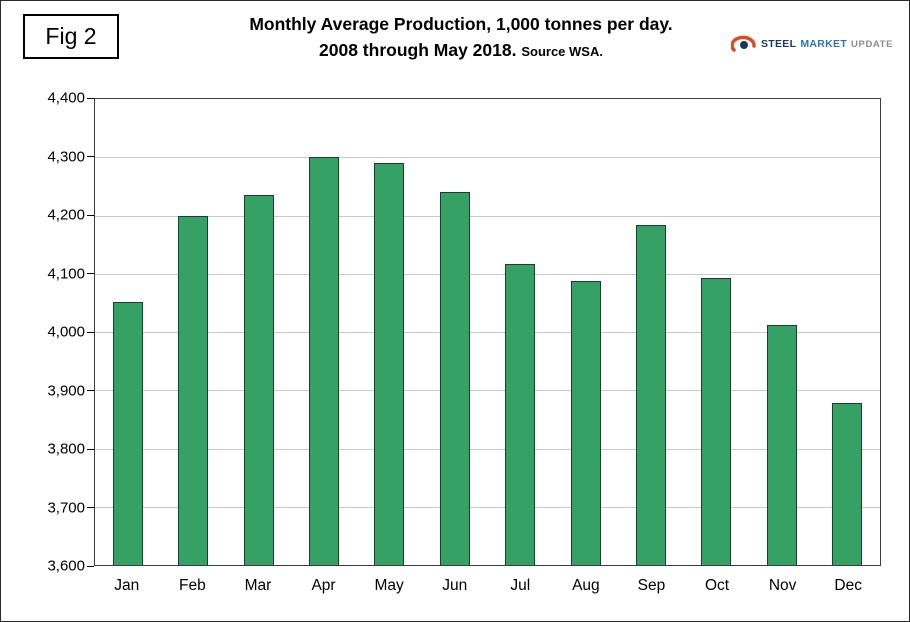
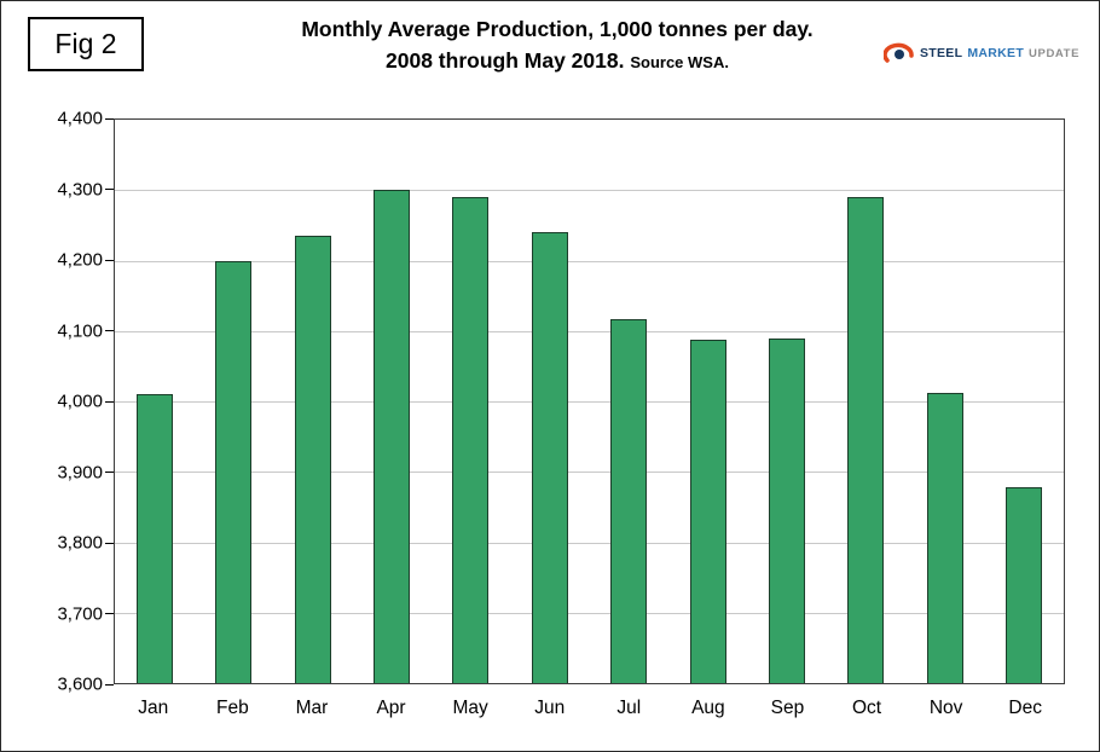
Jan: 4050 -> 4010
Sep: 4180 -> 4090
Oct: 4090 -> 4290
